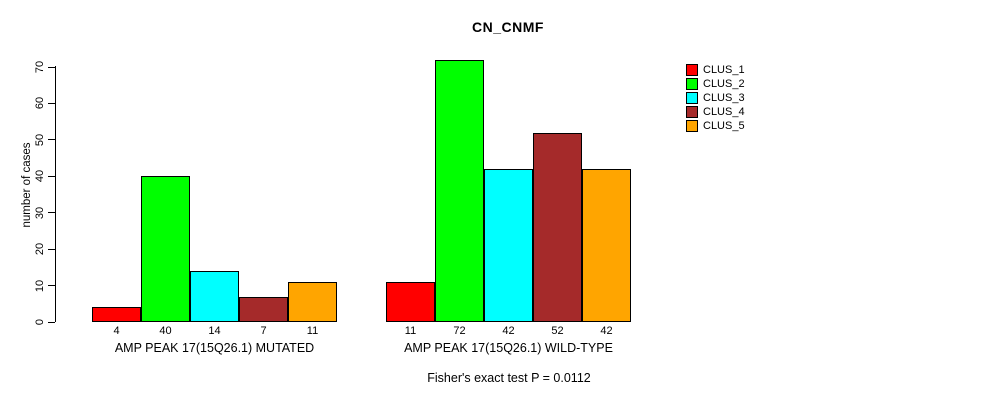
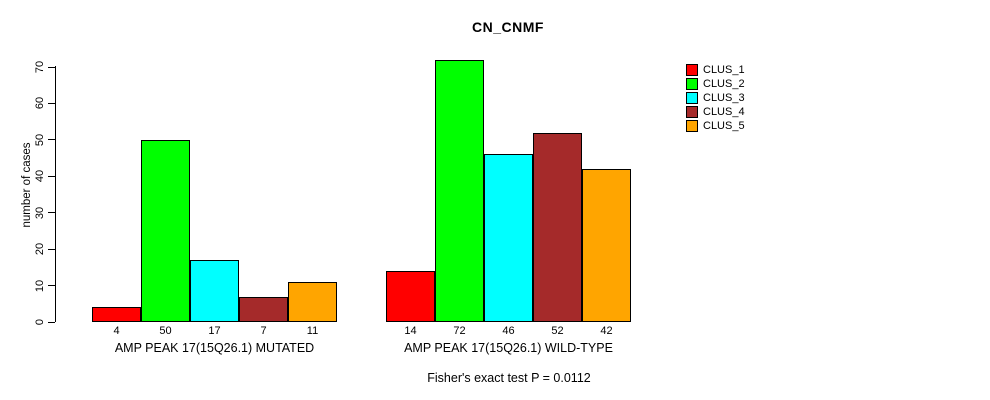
CLUS_2/AMP PEAK 17(15Q26.1) MUTATED: 40 -> 50
CLUS_3/AMP PEAK 17(15Q26.1) MUTATED: 14 -> 17
CLUS_1/AMP PEAK 17(15Q26.1) WILD-TYPE: 11 -> 14
CLUS_3/AMP PEAK 17(15Q26.1) WILD-TYPE: 42 -> 46
